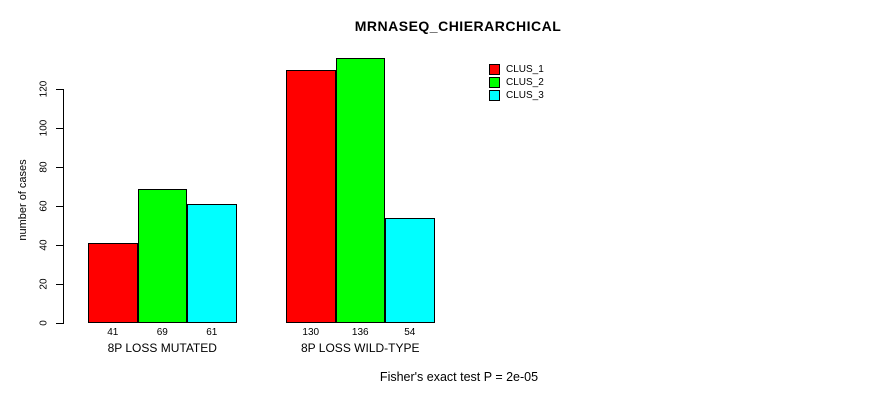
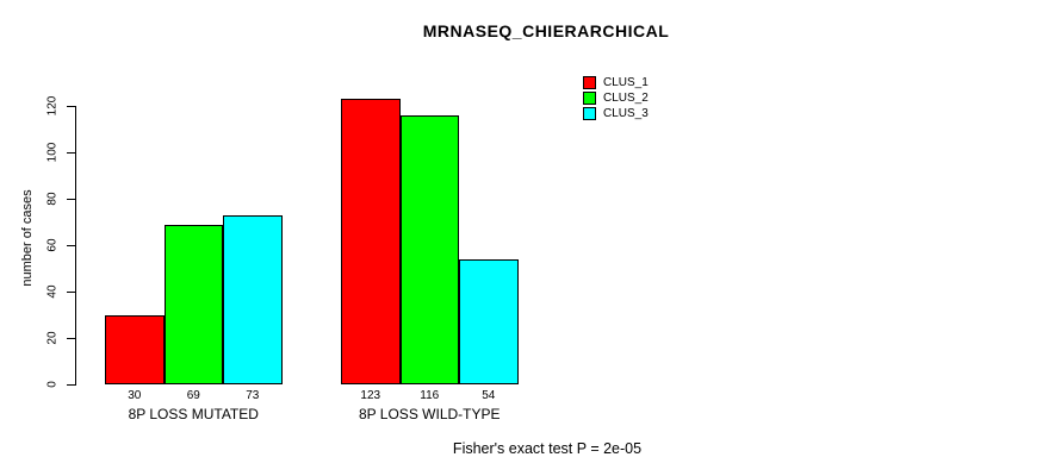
CLUS_1/8P LOSS MUTATED: 41 -> 30
CLUS_3/8P LOSS MUTATED: 61 -> 73
CLUS_1/8P LOSS WILD-TYPE: 130 -> 123
CLUS_2/8P LOSS WILD-TYPE: 136 -> 116
